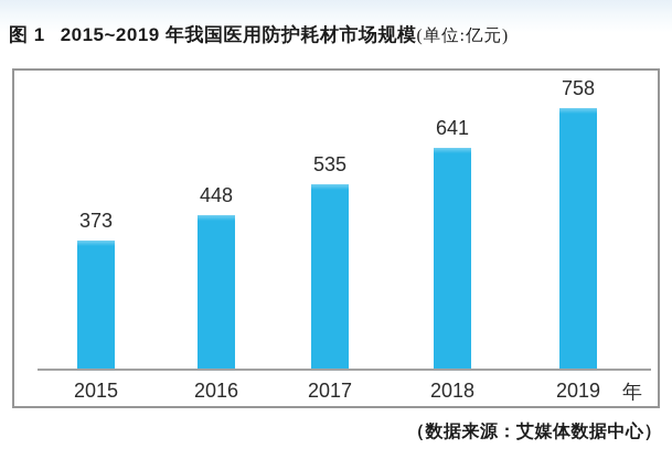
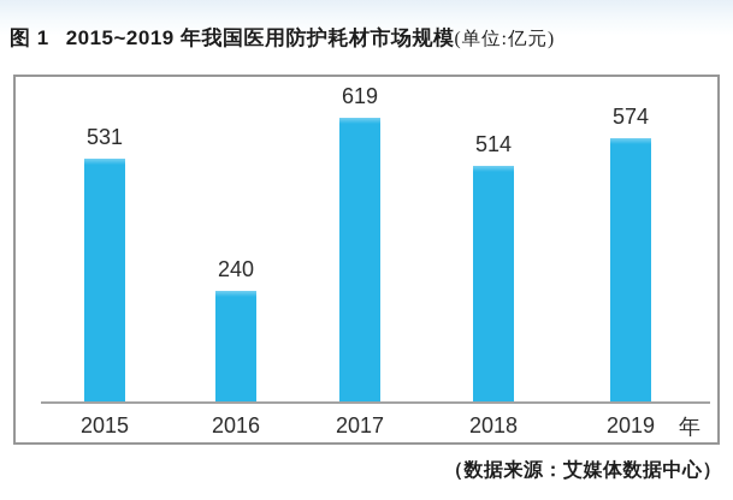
2015: 373 -> 531
2016: 448 -> 240
2017: 535 -> 619
2018: 641 -> 514
2019: 758 -> 574
